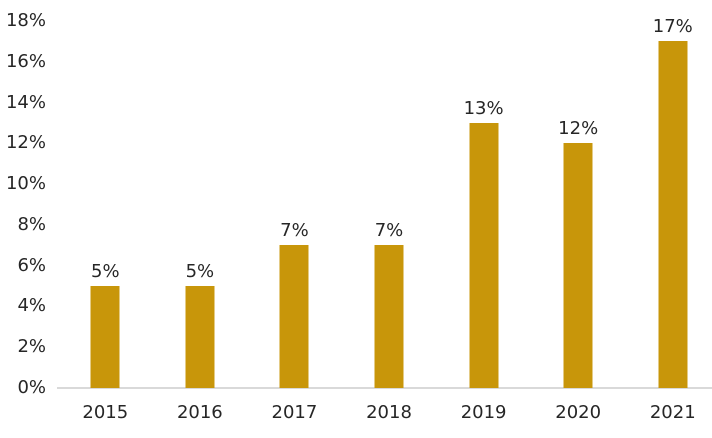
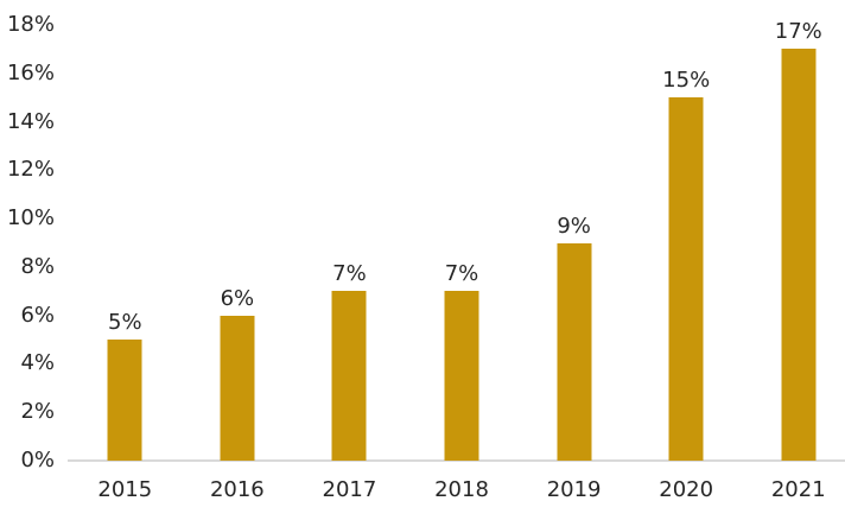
2016: 5% -> 6%
2019: 13% -> 9%
2020: 12% -> 15%
